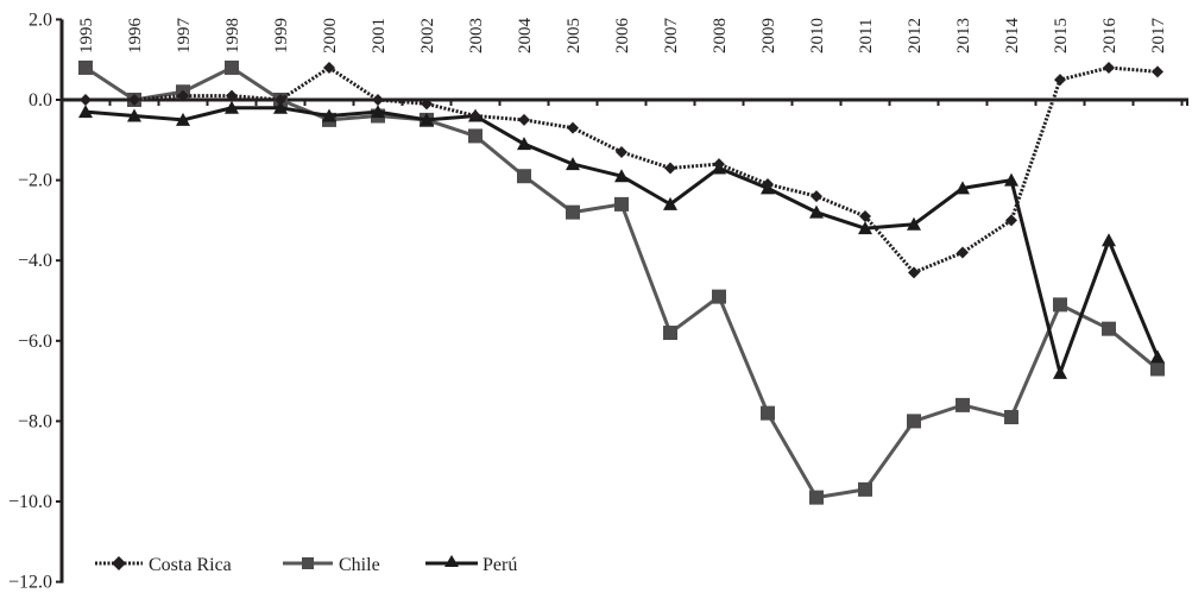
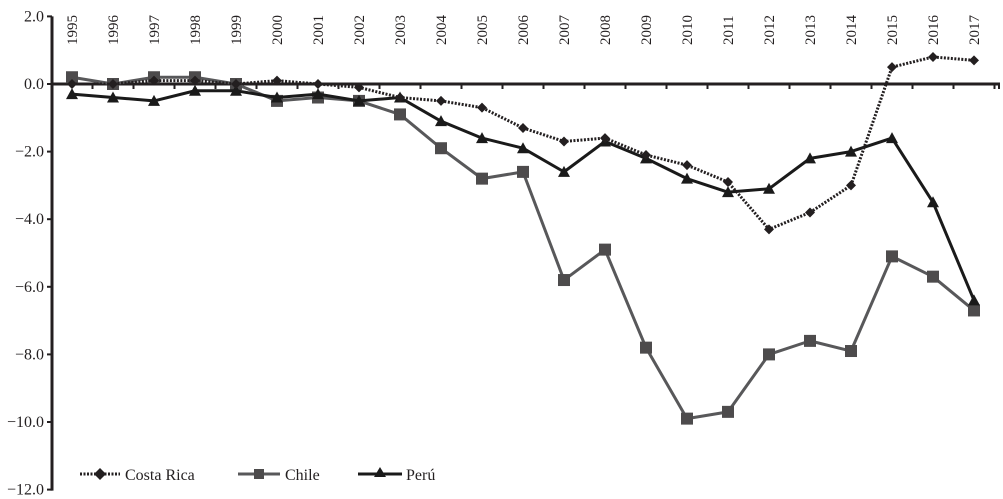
Chile/1995: 0.8 -> 0.2
Chile/1998: 0.8 -> 0.2
Costa Rica/2000: 0.8 -> 0.1
Perú/2015: -6.8 -> -1.6
